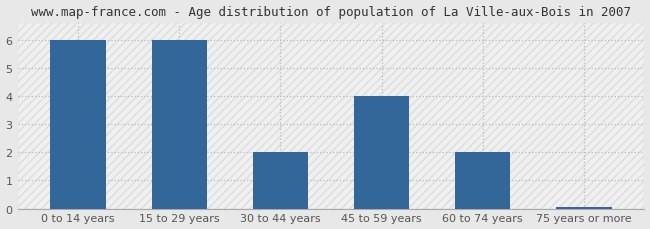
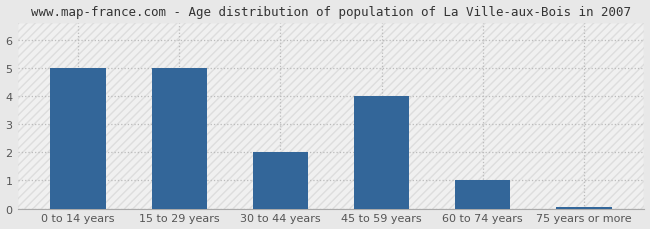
0 to 14 years: 6.00 -> 5.00
15 to 29 years: 6.00 -> 5.00
60 to 74 years: 2.00 -> 1.00
